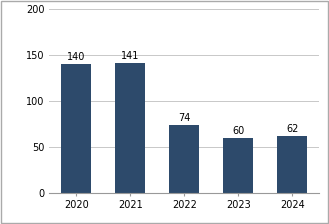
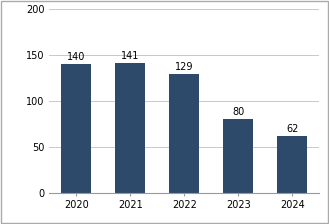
2022: 74 -> 129
2023: 60 -> 80
